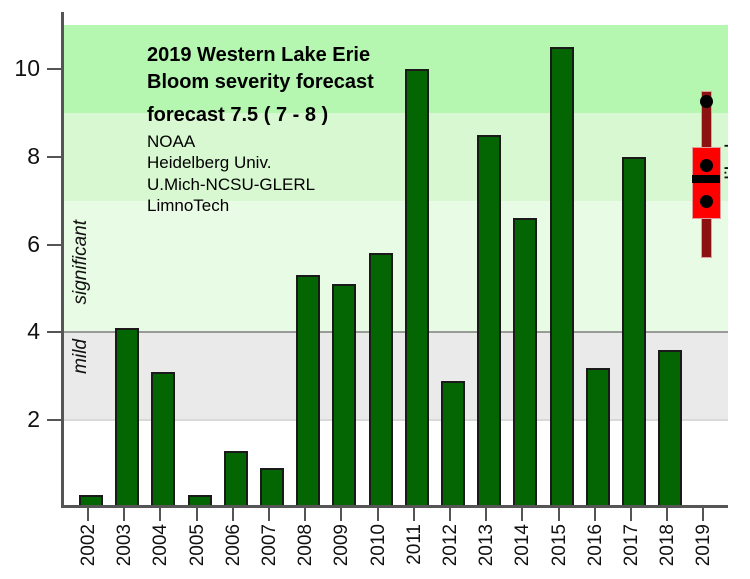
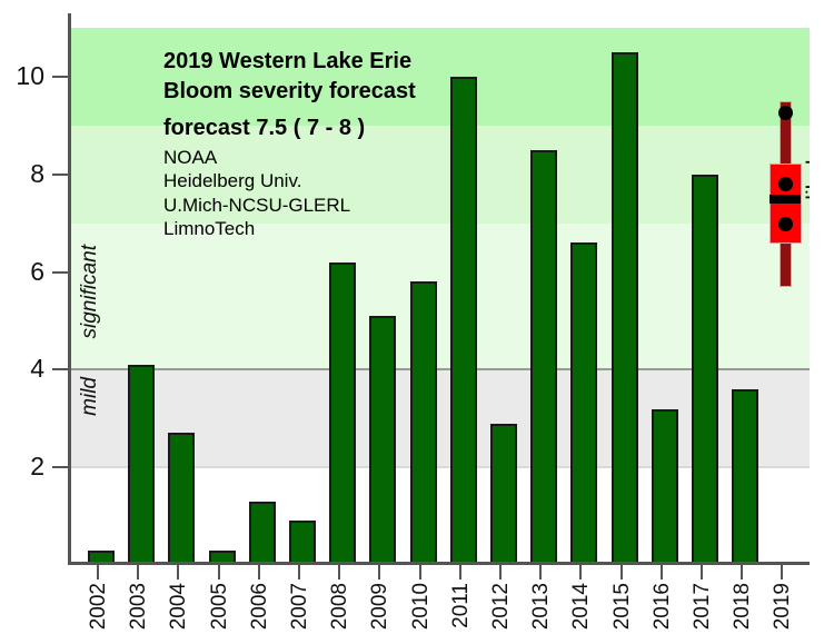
2004: 3.1 -> 2.7
2008: 5.3 -> 6.2
